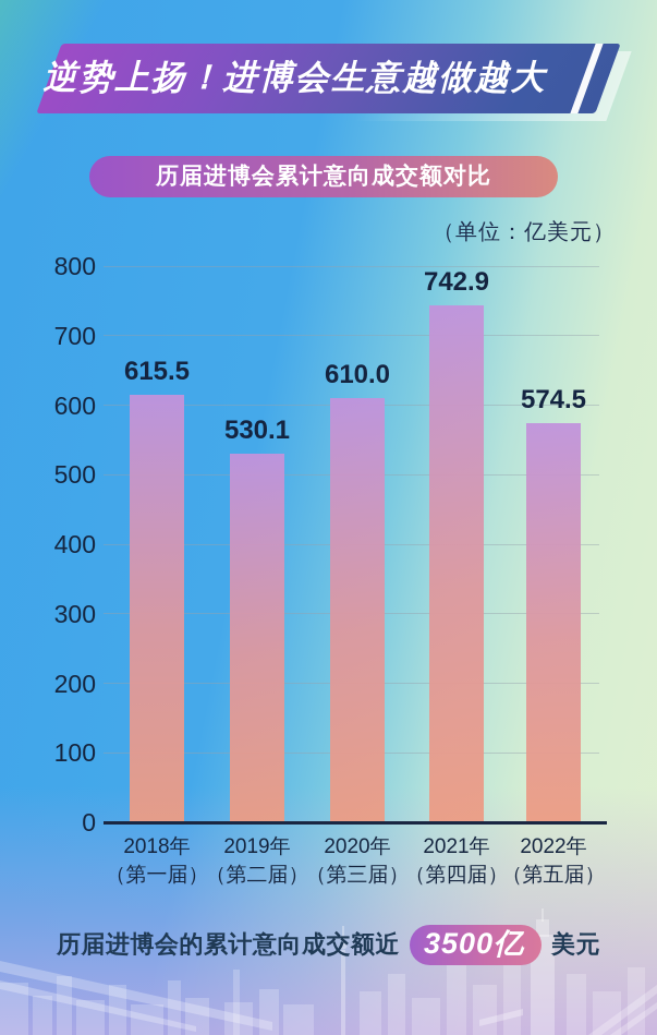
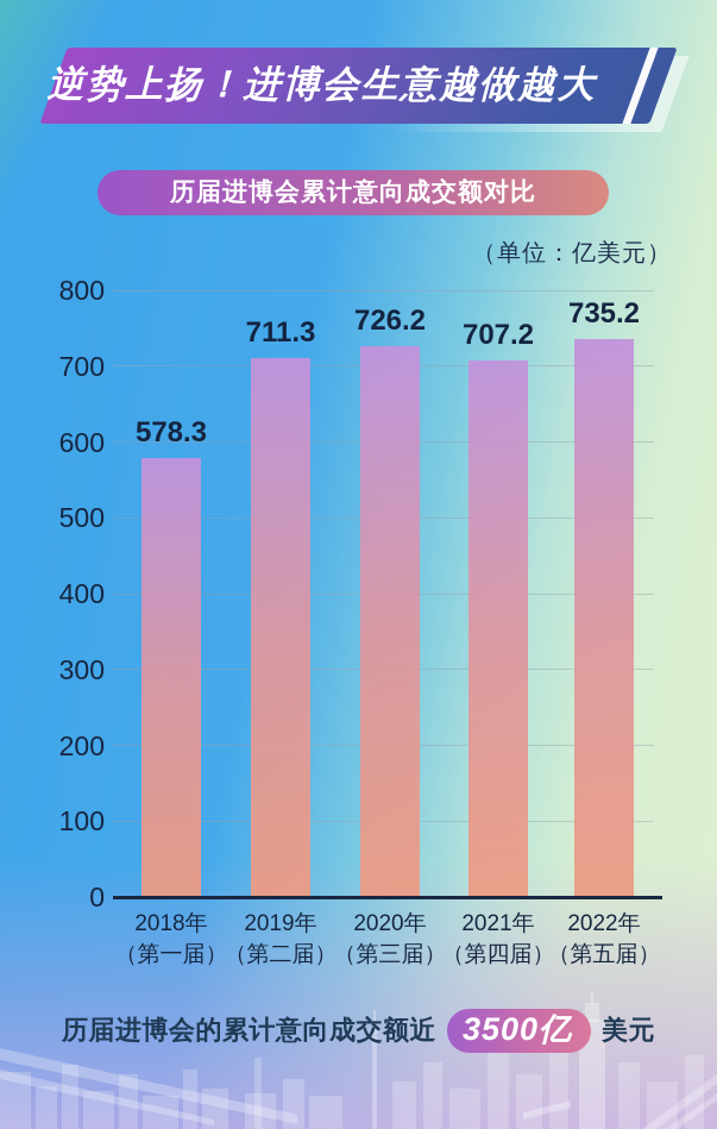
2018年: 615.5 -> 578.3
2019年: 530.1 -> 711.3
2020年: 610.0 -> 726.2
2021年: 742.9 -> 707.2
2022年: 574.5 -> 735.2
